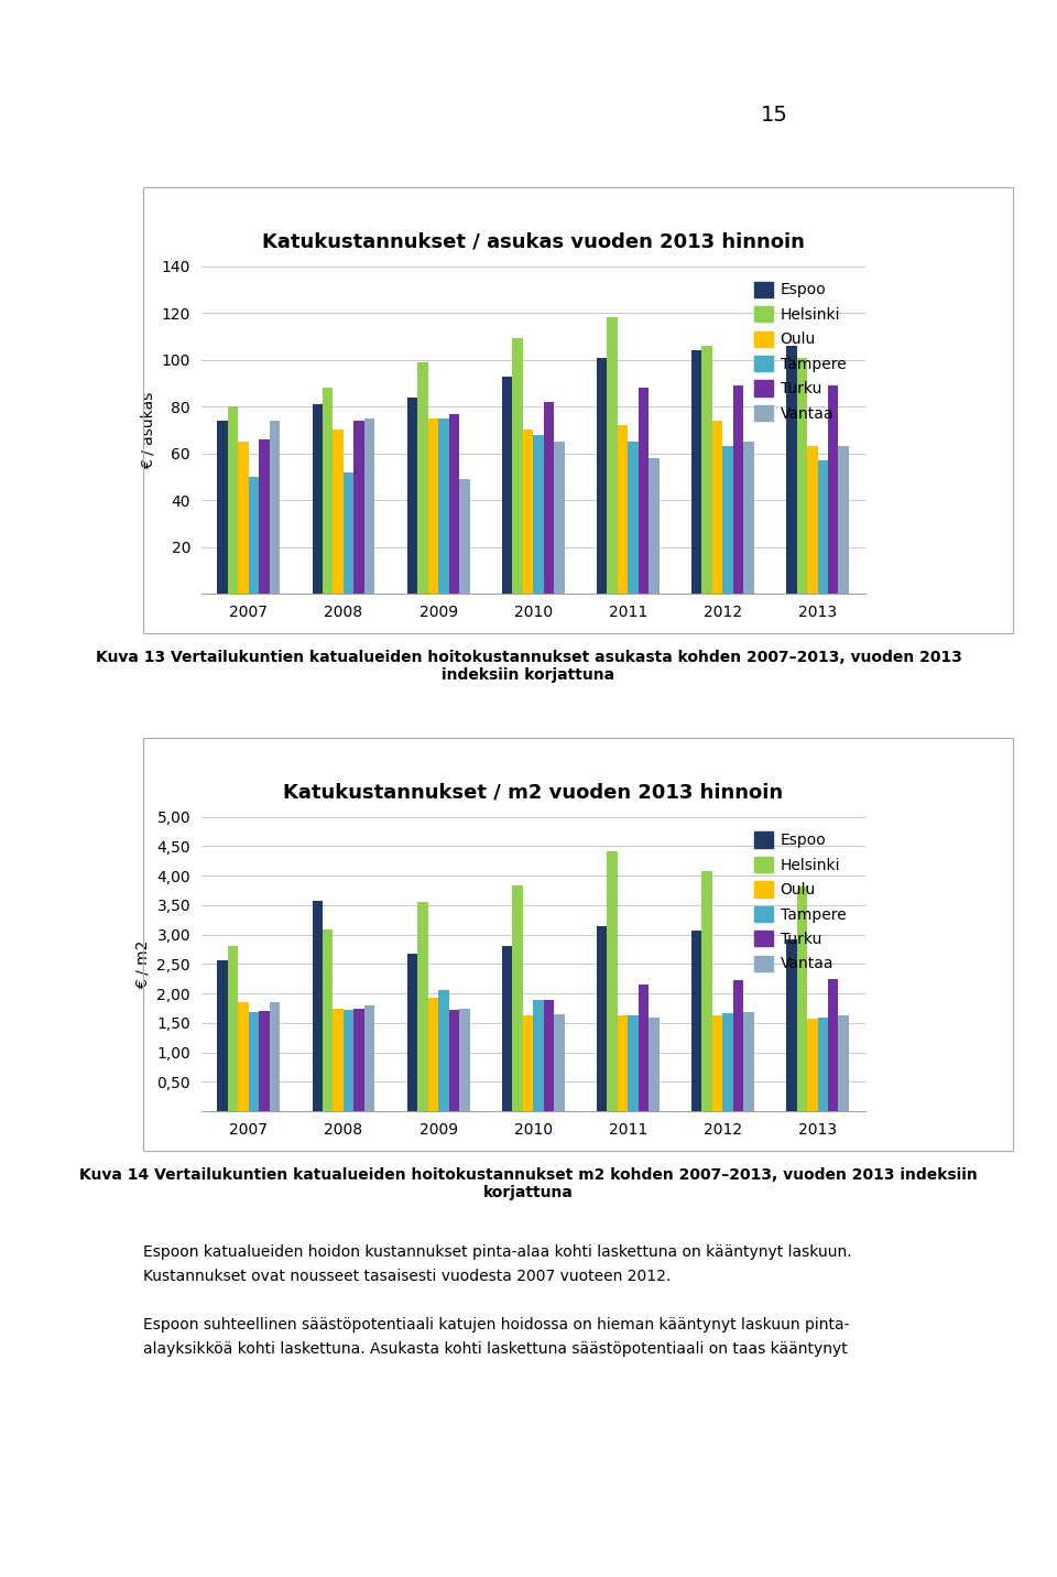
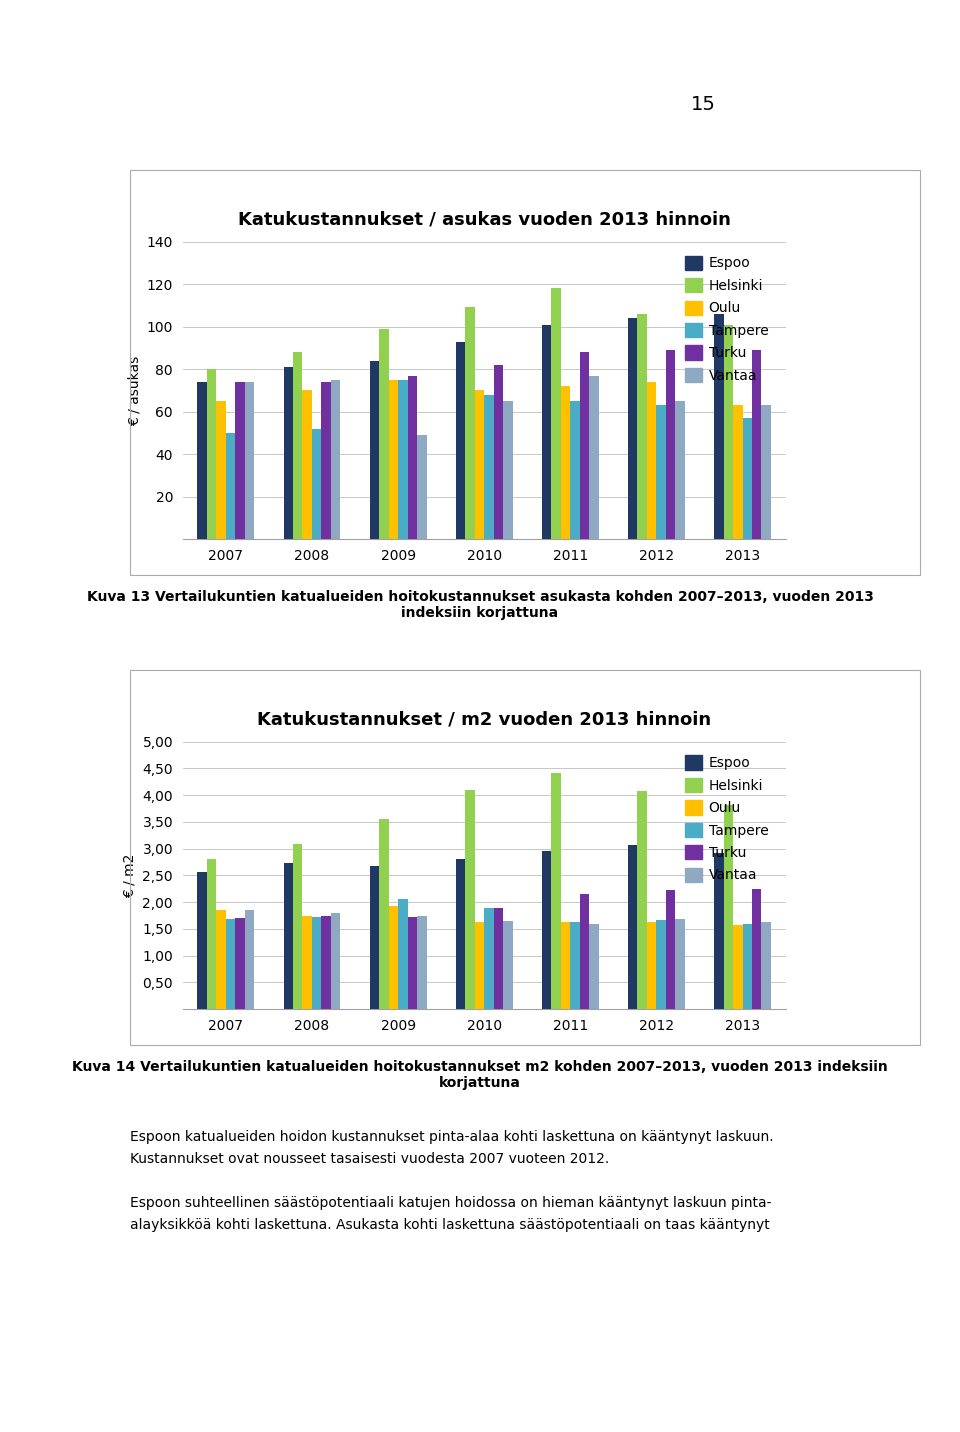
Katukustannukset / asukas vuoden 2013 hinnoin/Turku/2007: 66 -> 74
Katukustannukset / asukas vuoden 2013 hinnoin/Vantaa/2011: 58 -> 77
Katukustannukset / m2 vuoden 2013 hinnoin/Espoo/2008: 3,58 -> 2,74
Katukustannukset / m2 vuoden 2013 hinnoin/Helsinki/2010: 3,84 -> 4,09
Katukustannukset / m2 vuoden 2013 hinnoin/Espoo/2011: 3,14 -> 2,95
